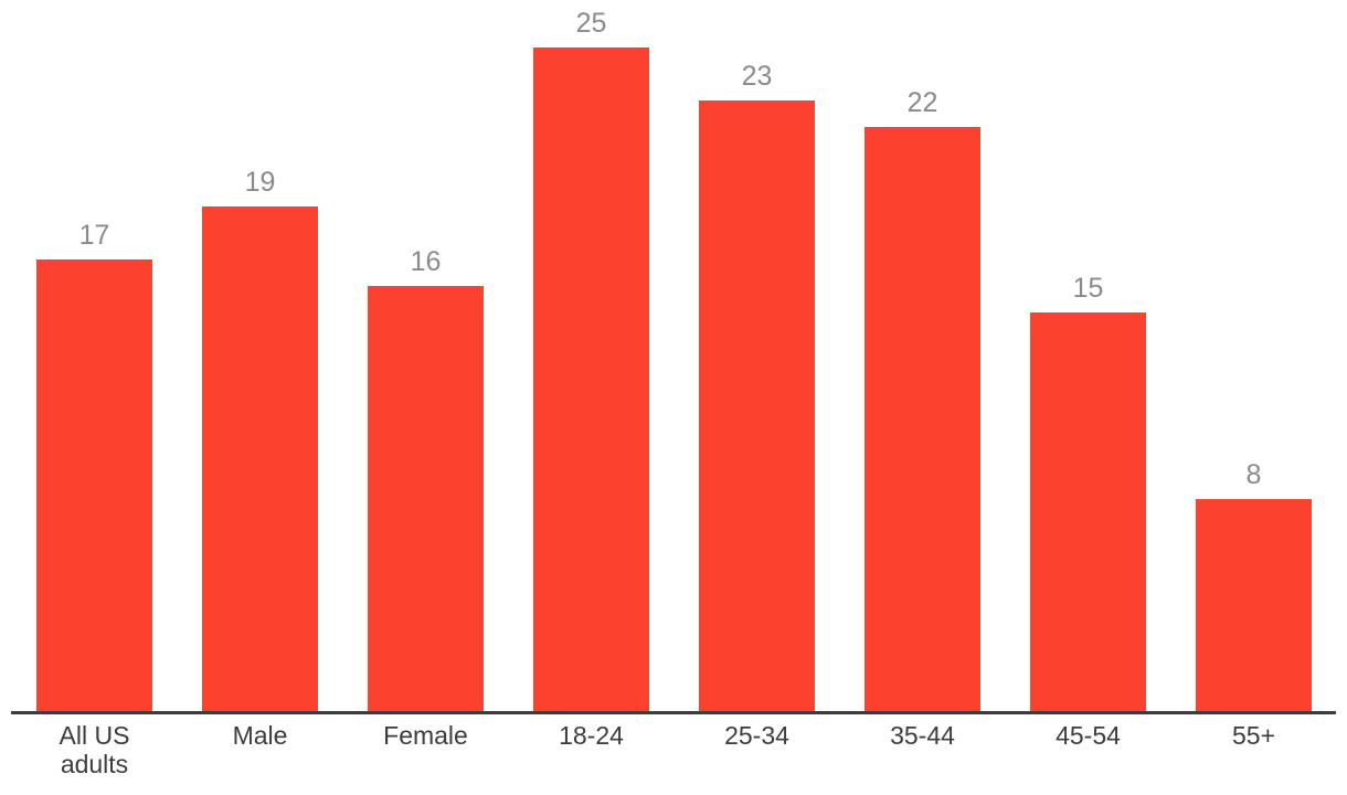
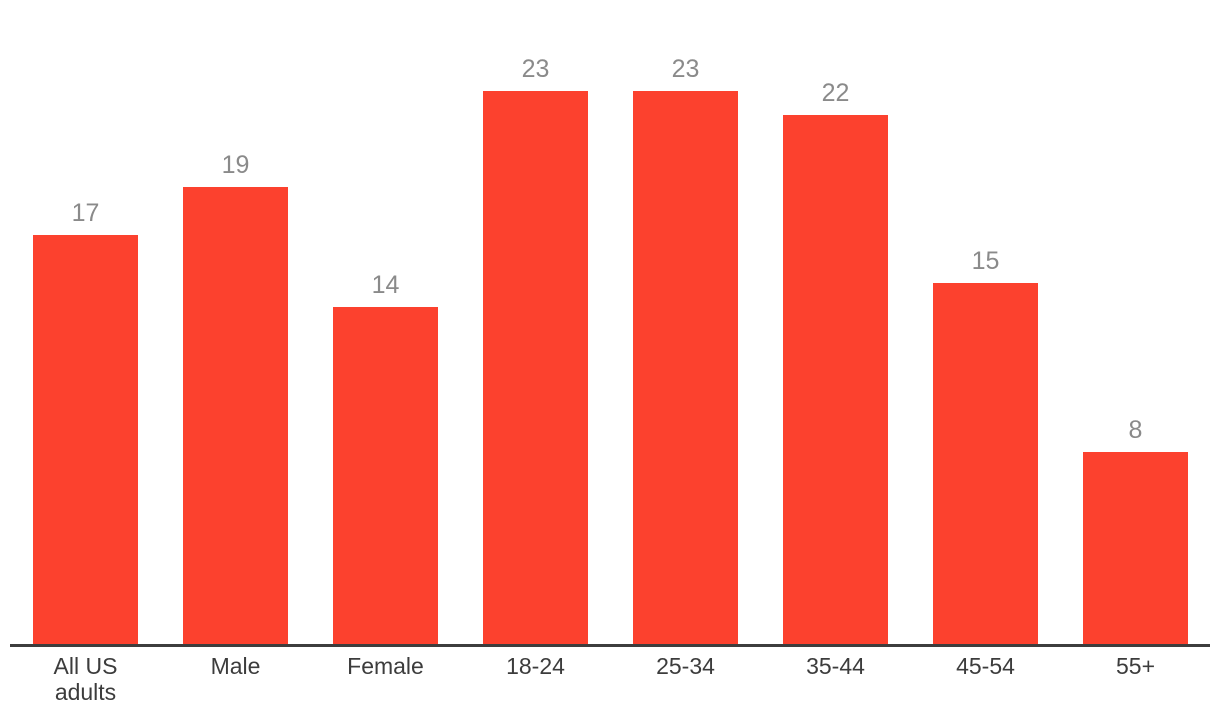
Female: 16 -> 14
18-24: 25 -> 23
